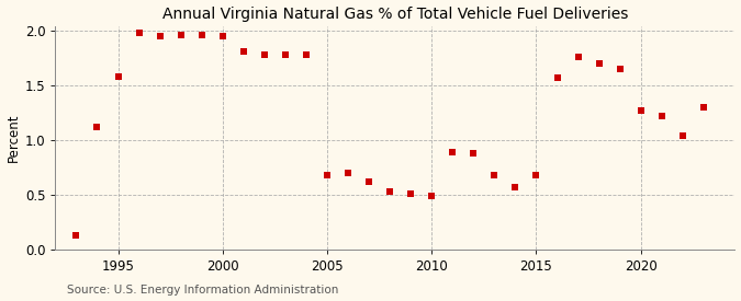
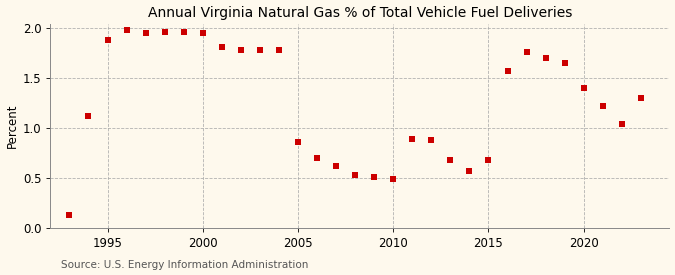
1995: 1.58 -> 1.88
2005: 0.68 -> 0.86
2020: 1.27 -> 1.40
